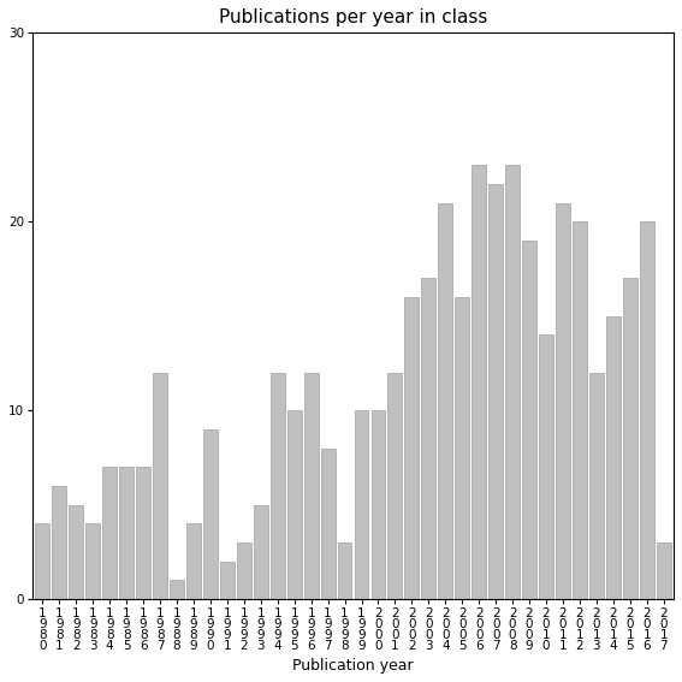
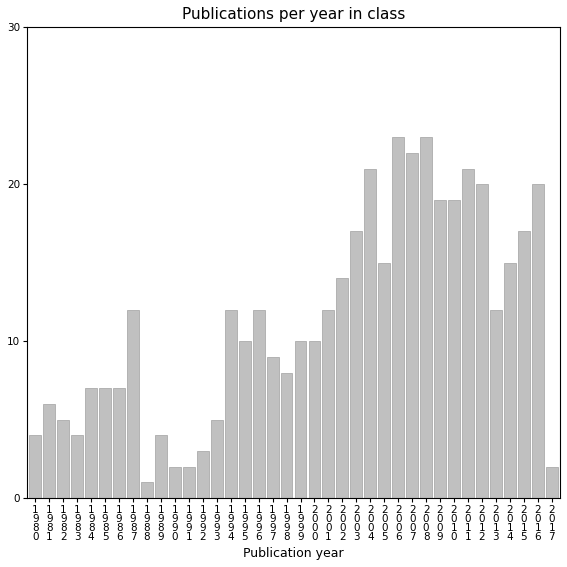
1 9 9 0: 9 -> 2
1 9 9 7: 8 -> 9
1 9 9 8: 3 -> 8
2 0 0 2: 16 -> 14
2 0 0 5: 16 -> 15
2 0 1 0: 14 -> 19
2 0 1 7: 3 -> 2
